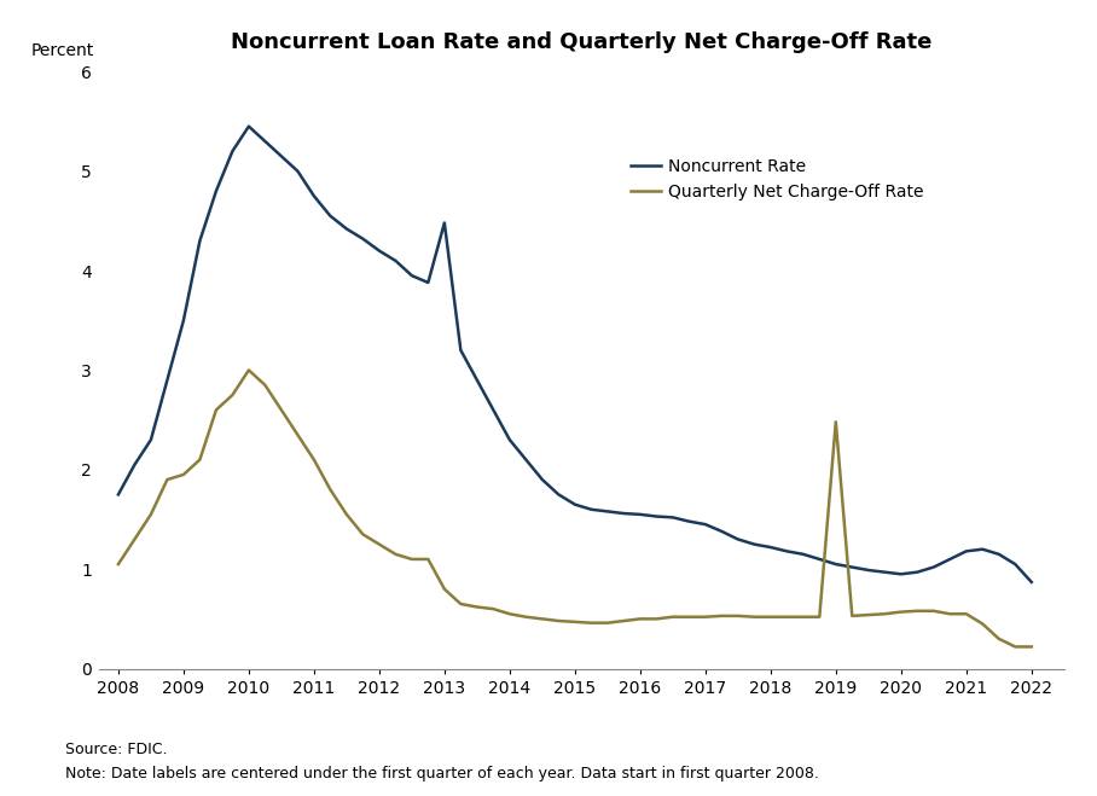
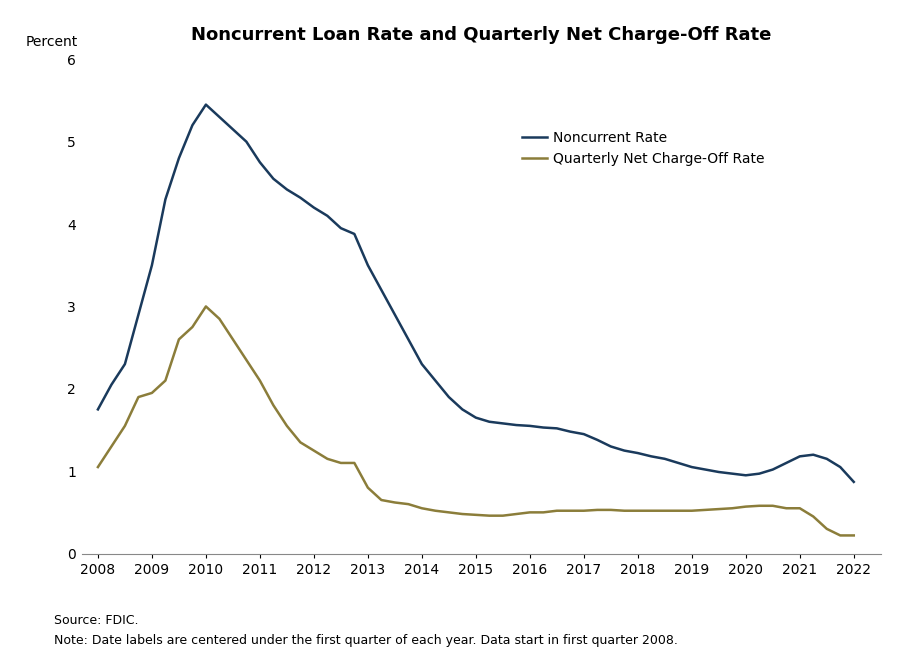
Noncurrent Rate/2013: 4.48 -> 3.50
Quarterly Net Charge-Off Rate/2019: 2.48 -> 0.52
